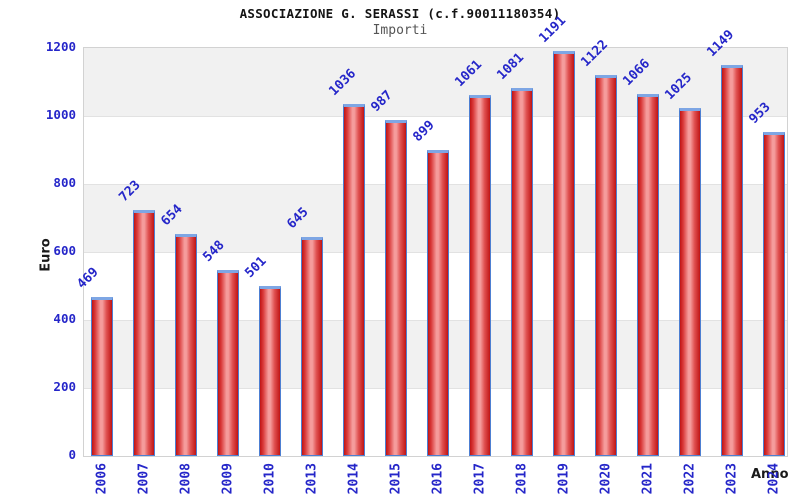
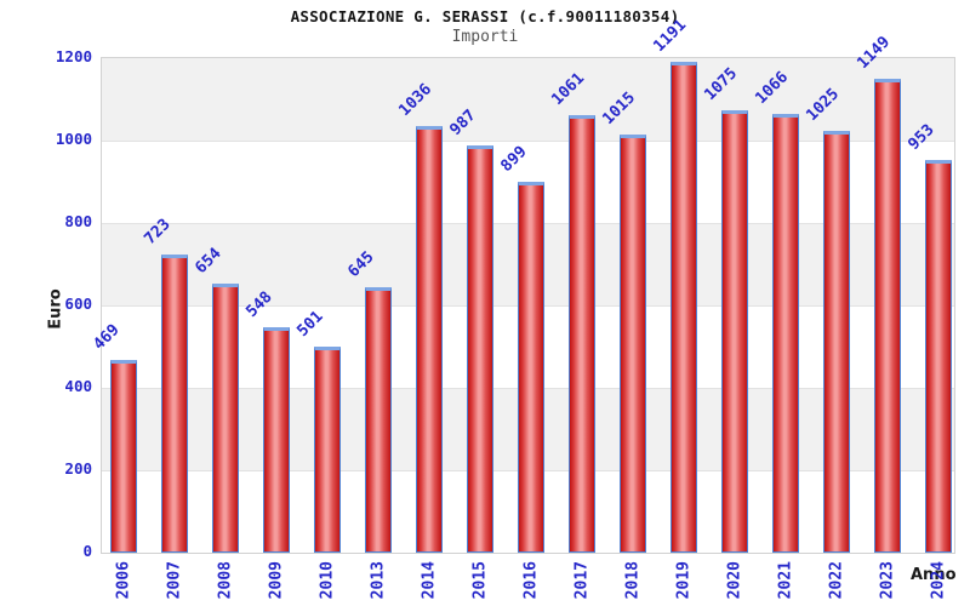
2018: 1081 -> 1015
2020: 1122 -> 1075
